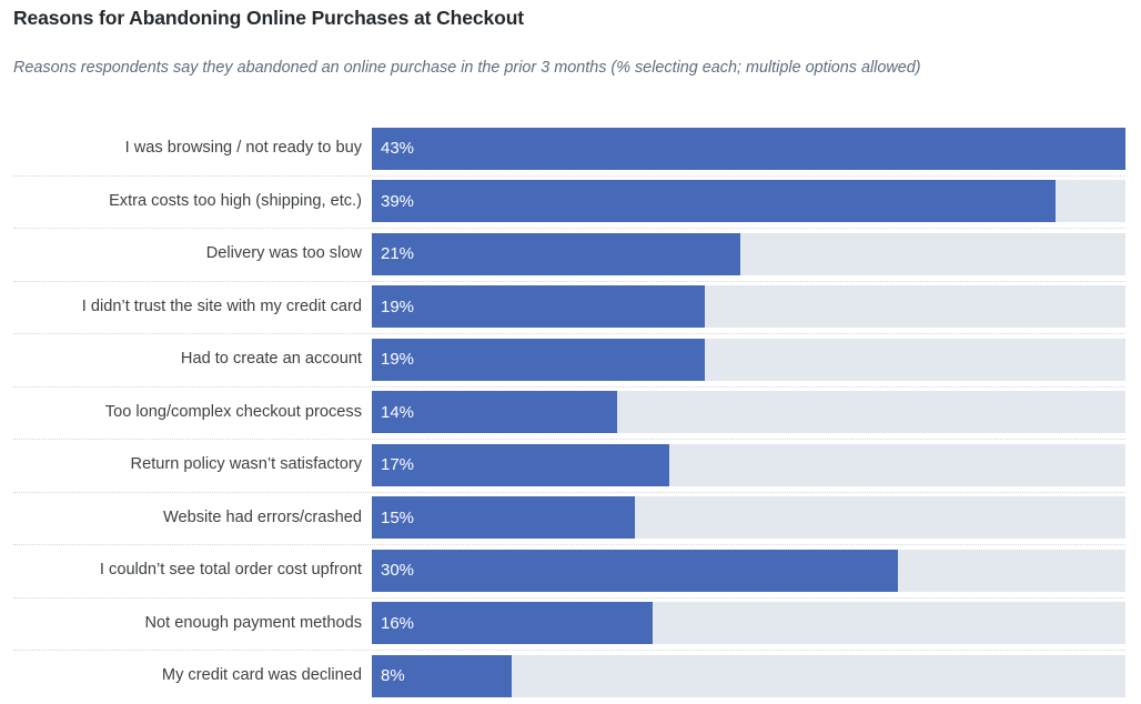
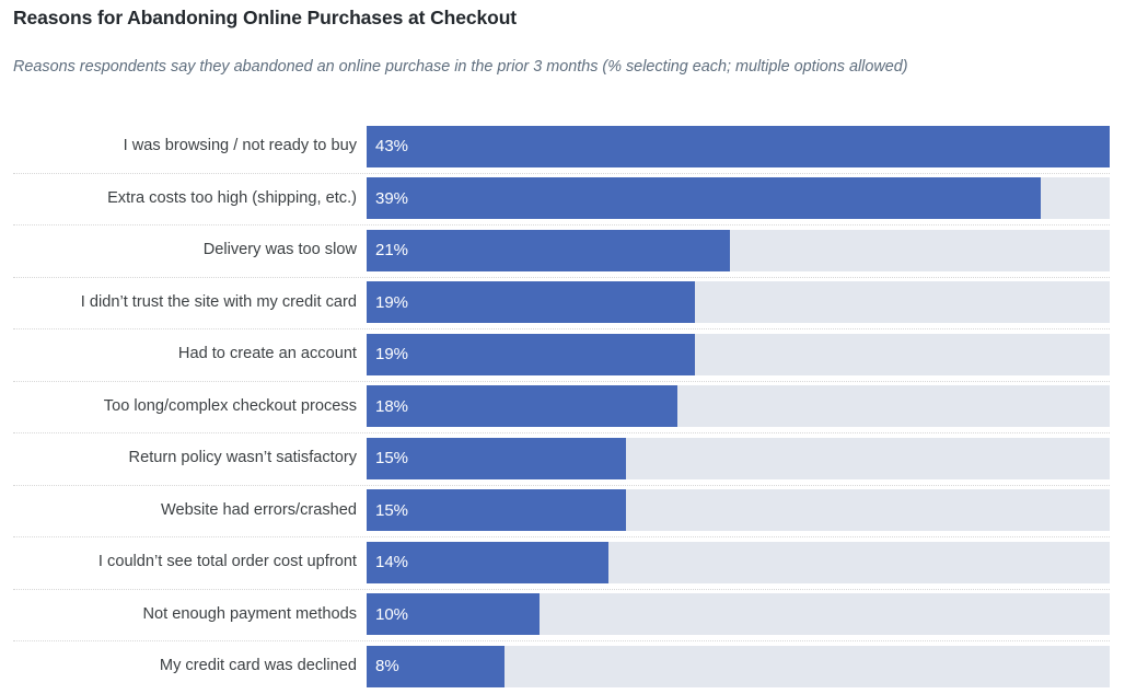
Too long/complex checkout process: 14% -> 18%
Return policy wasn’t satisfactory: 17% -> 15%
I couldn’t see total order cost upfront: 30% -> 14%
Not enough payment methods: 16% -> 10%
